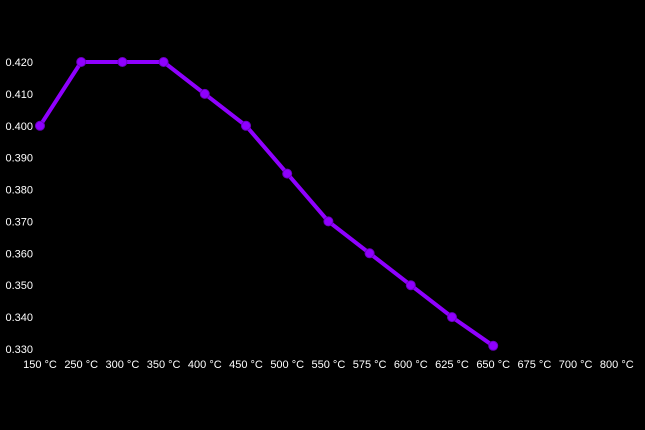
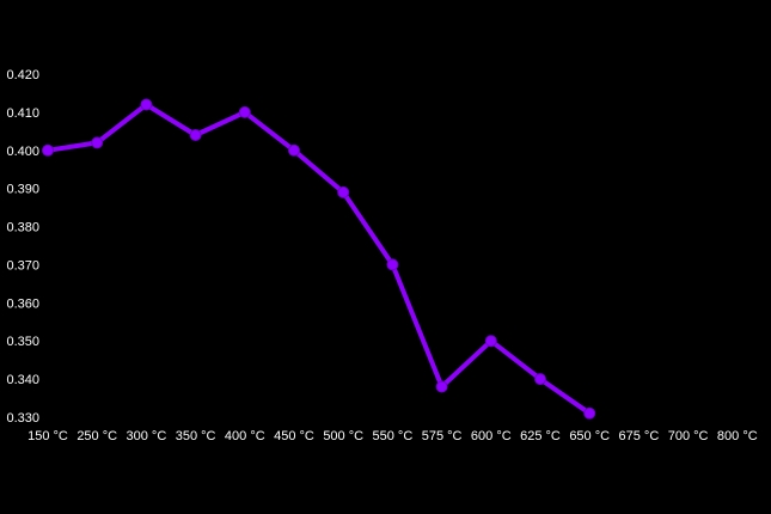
250 °C: 0.420 -> 0.402
300 °C: 0.420 -> 0.412
350 °C: 0.420 -> 0.404
500 °C: 0.385 -> 0.389
575 °C: 0.360 -> 0.338
